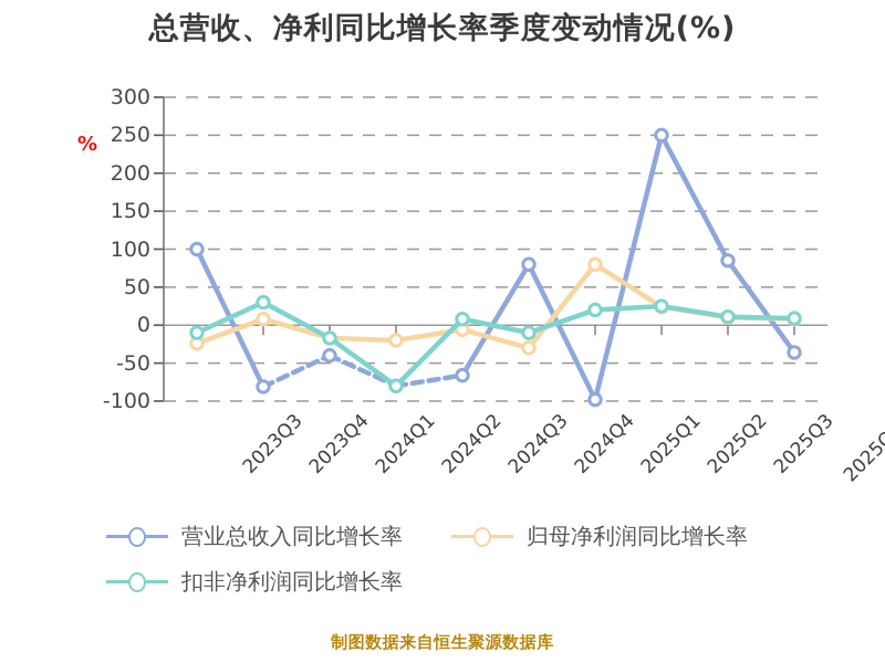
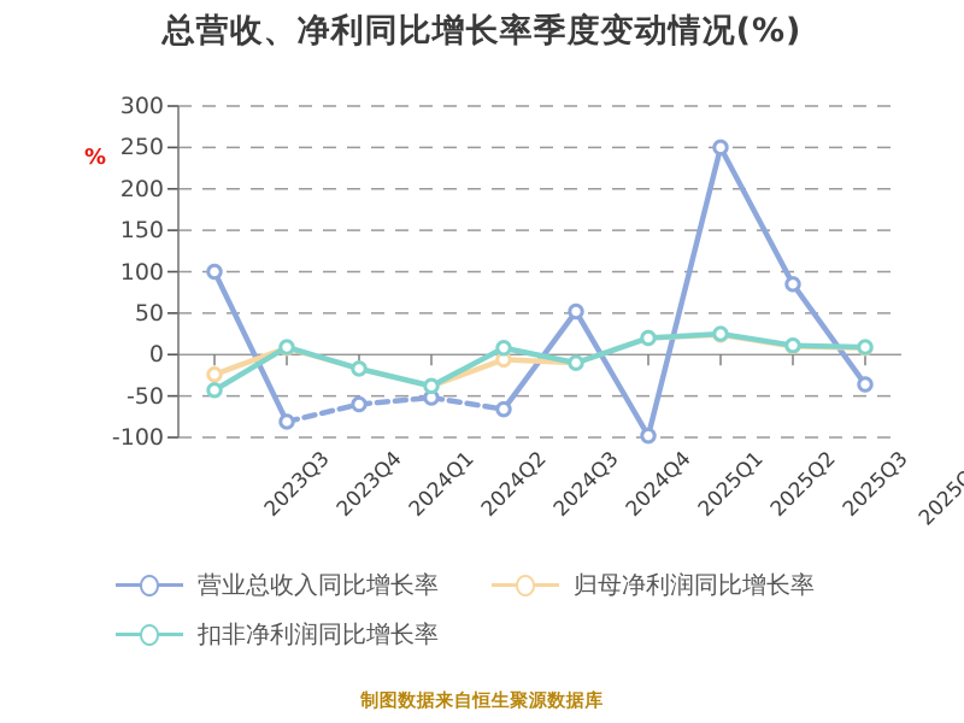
扣非净利润同比增长率/2023Q3: -10 -> -40
扣非净利润同比增长率/2023Q4: 30 -> 10
营业总收入同比增长率/2024Q1: -40 -> -60
营业总收入同比增长率/2024Q2: -80 -> -50
归母净利润同比增长率/2024Q2: -20 -> -40
扣非净利润同比增长率/2024Q2: -80 -> -40
营业总收入同比增长率/2024Q4: 80 -> 50
归母净利润同比增长率/2024Q4: -30 -> -10
归母净利润同比增长率/2025Q1: 80 -> 20
